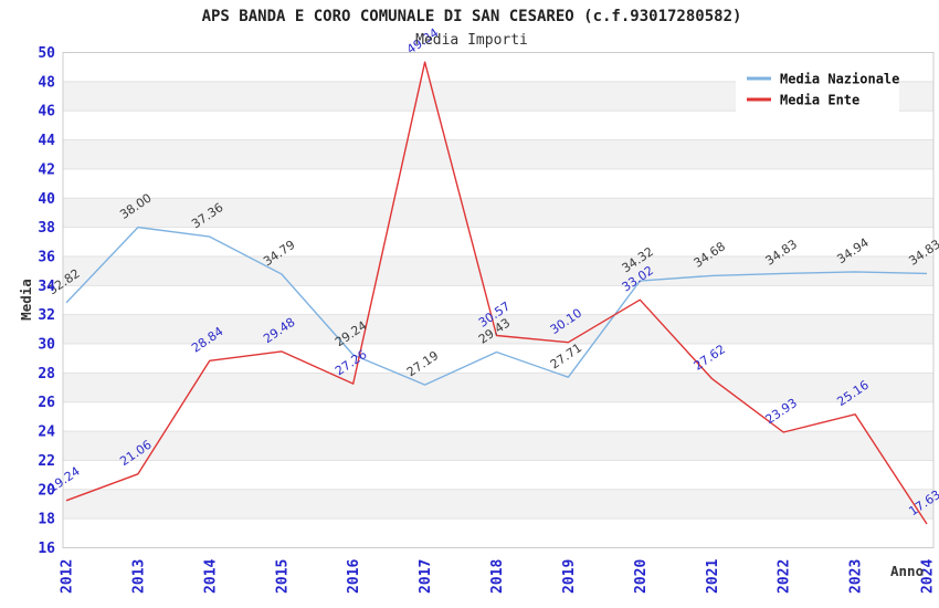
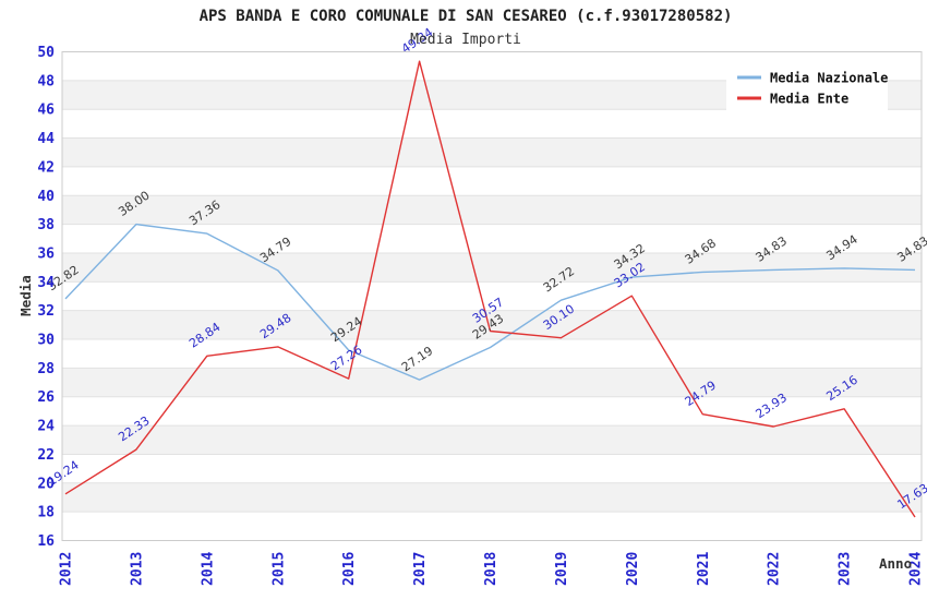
Media Ente/2013: 21.06 -> 22.33
Media Nazionale/2019: 27.71 -> 32.72
Media Ente/2021: 27.62 -> 24.79
